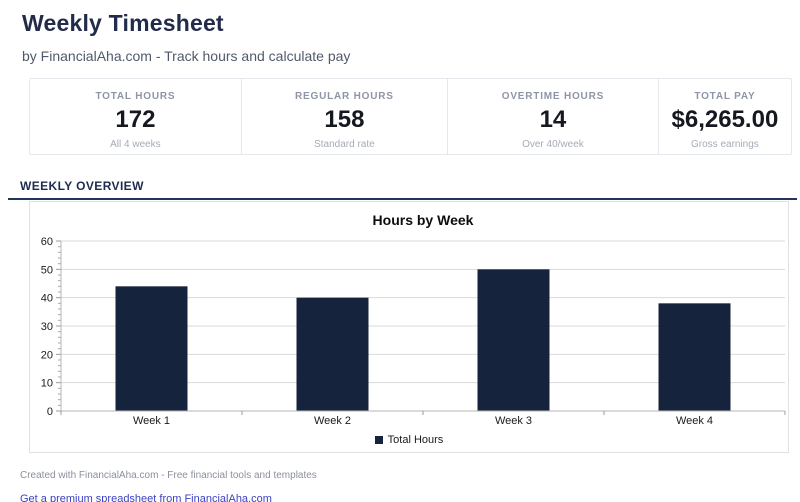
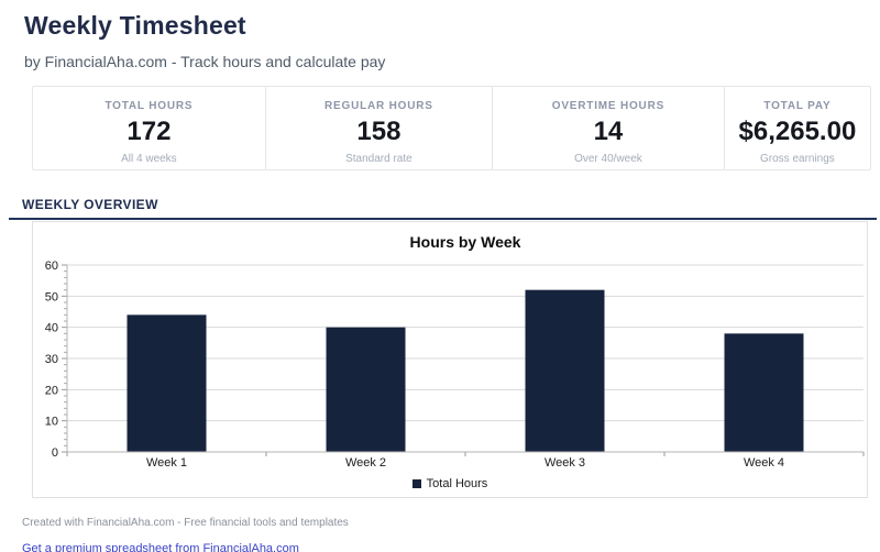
Week 3: 50 -> 52
